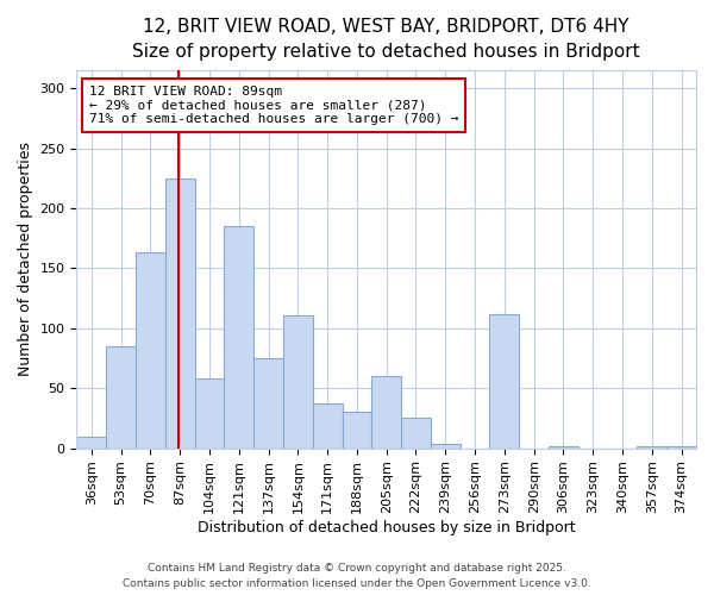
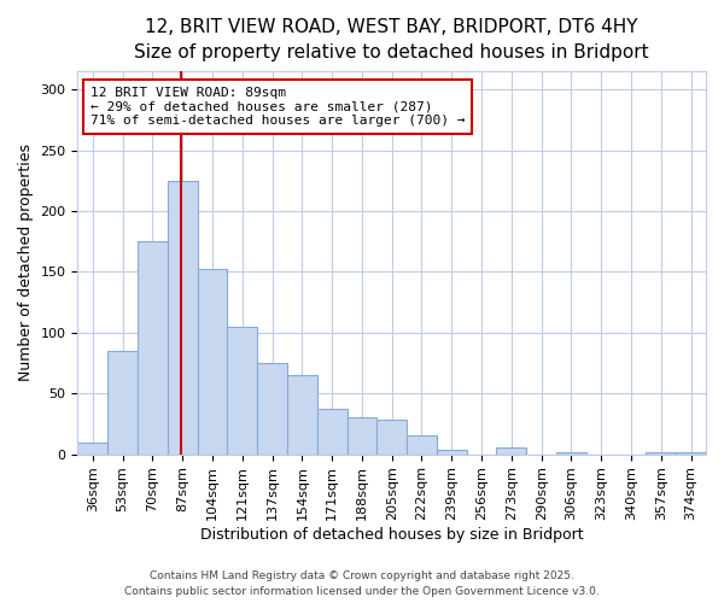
70sqm: 163 -> 175
104sqm: 58 -> 152
121sqm: 185 -> 105
154sqm: 111 -> 65
205sqm: 60 -> 28
222sqm: 25 -> 15
273sqm: 112 -> 6
